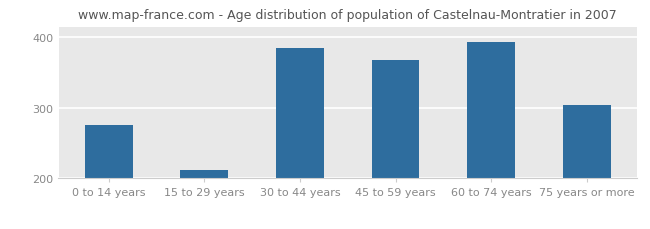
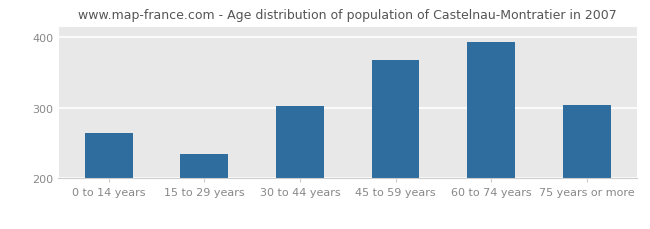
0 to 14 years: 276 -> 265
15 to 29 years: 212 -> 235
30 to 44 years: 384 -> 303
